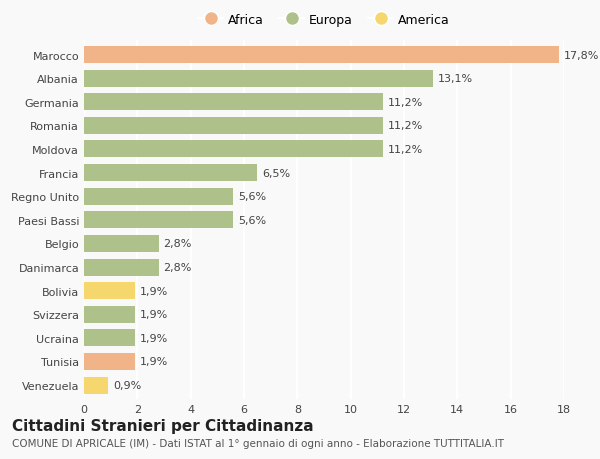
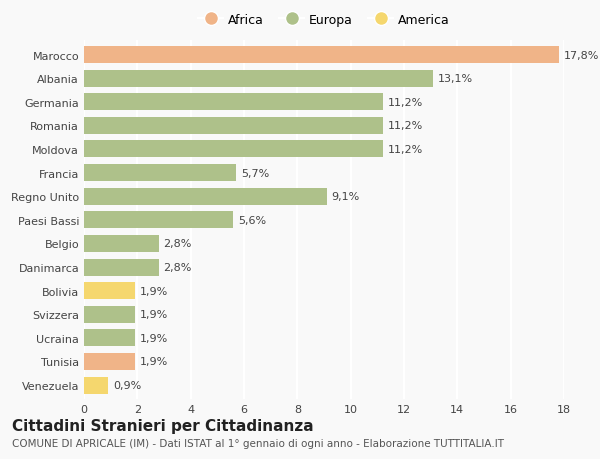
Francia: 6,5% -> 5,7%
Regno Unito: 5,6% -> 9,1%
